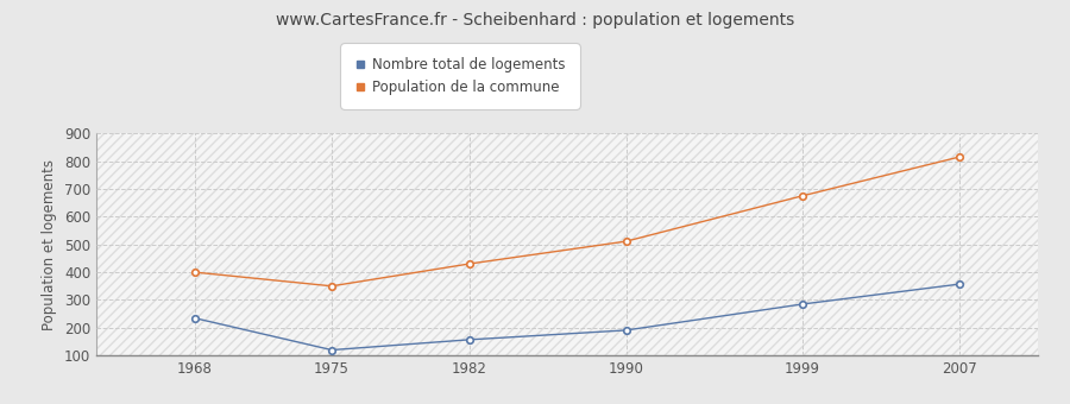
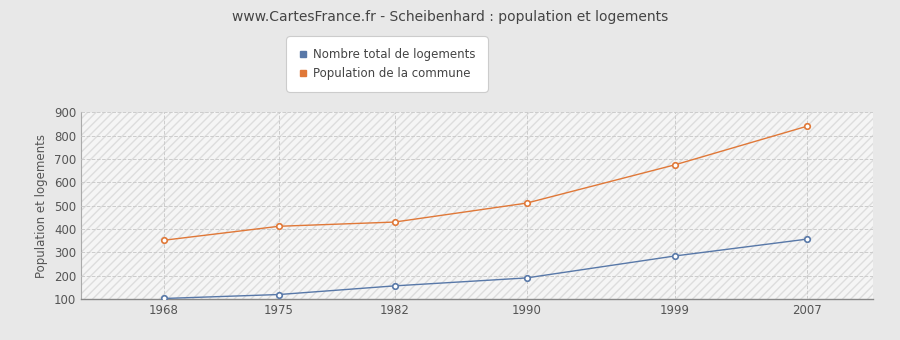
Nombre total de logements/1968: 235 -> 103
Population de la commune/1968: 400 -> 352
Population de la commune/1975: 350 -> 412
Population de la commune/2007: 815 -> 840
